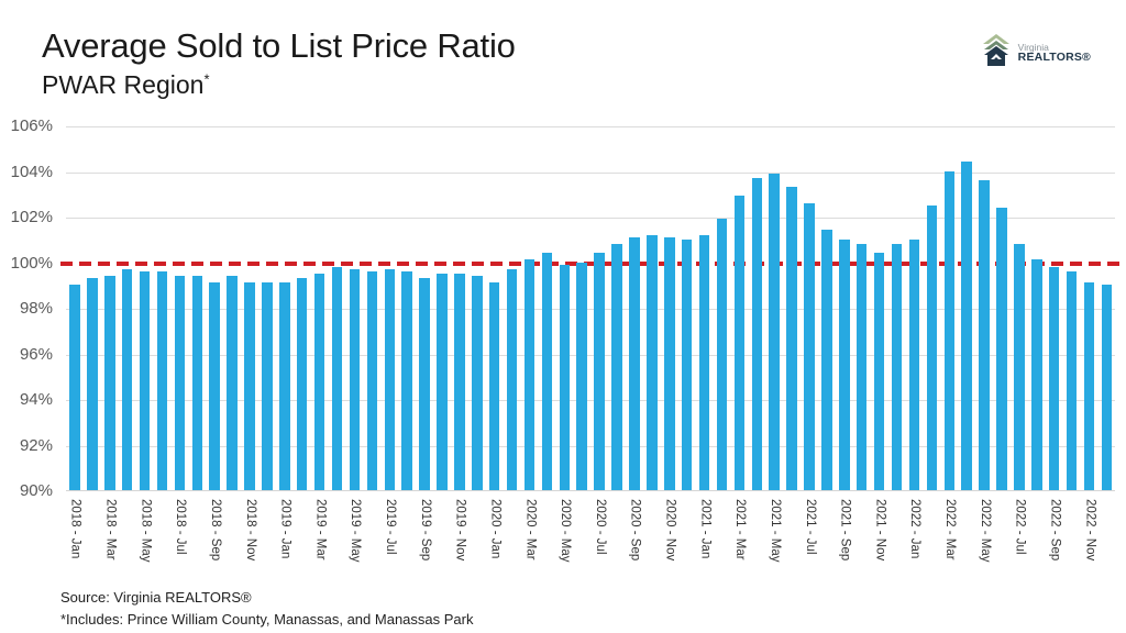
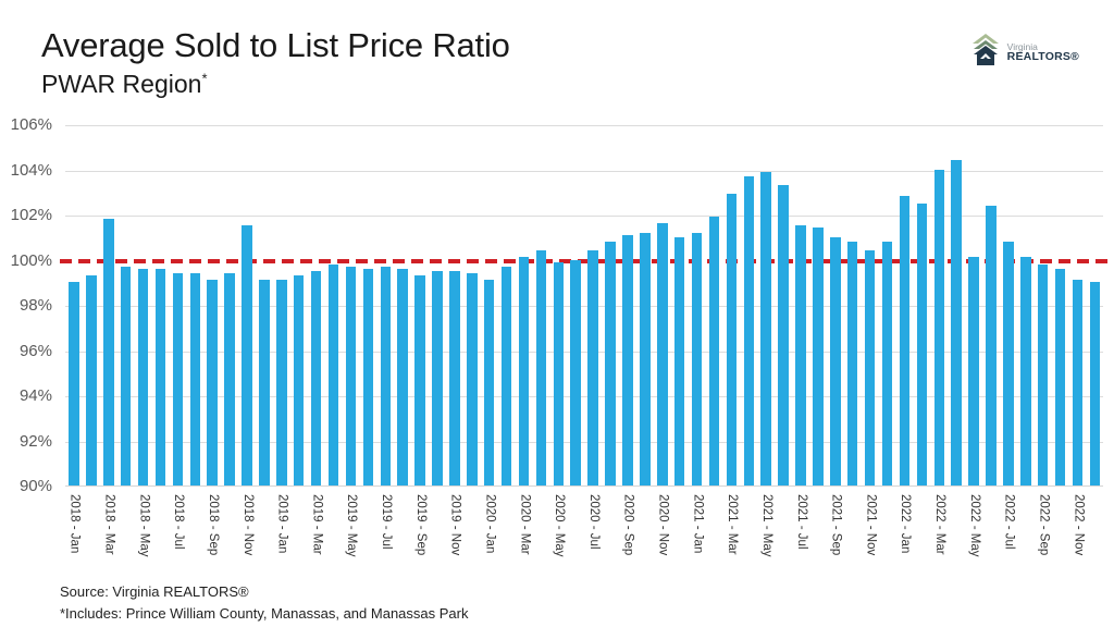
2018 - Mar: 99.4% -> 101.8%
2018 - Nov: 99.1% -> 101.5%
2020 - Nov: 101.1% -> 101.6%
2021 - Jul: 102.6% -> 101.5%
2022 - Jan: 101.0% -> 102.8%
2022 - May: 103.6% -> 100.1%
